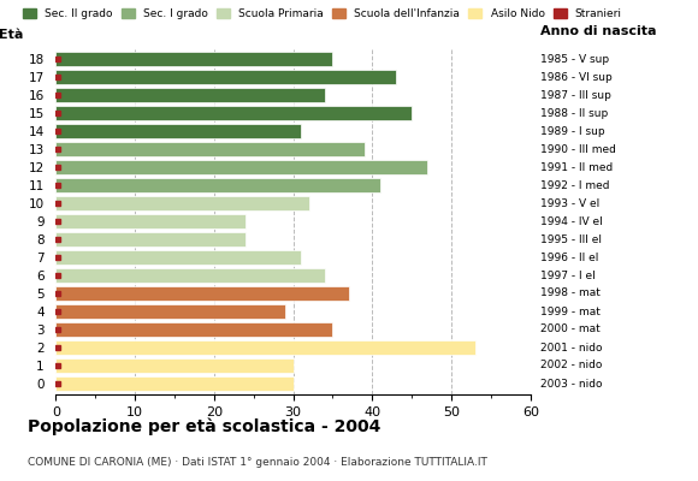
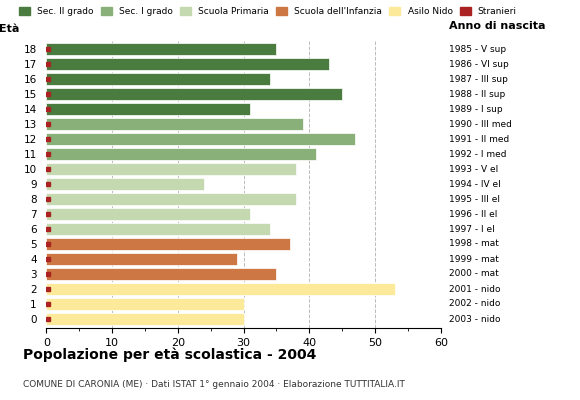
10: 32 -> 38
8: 24 -> 38
